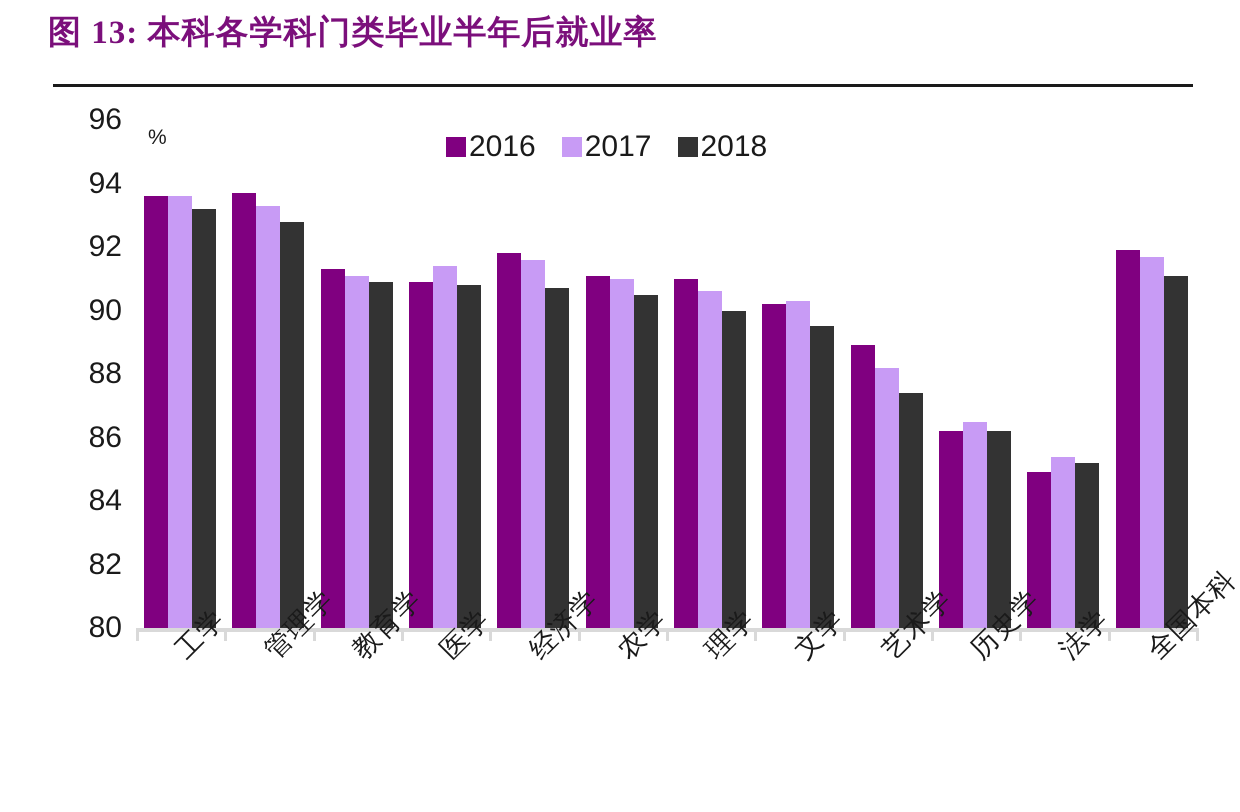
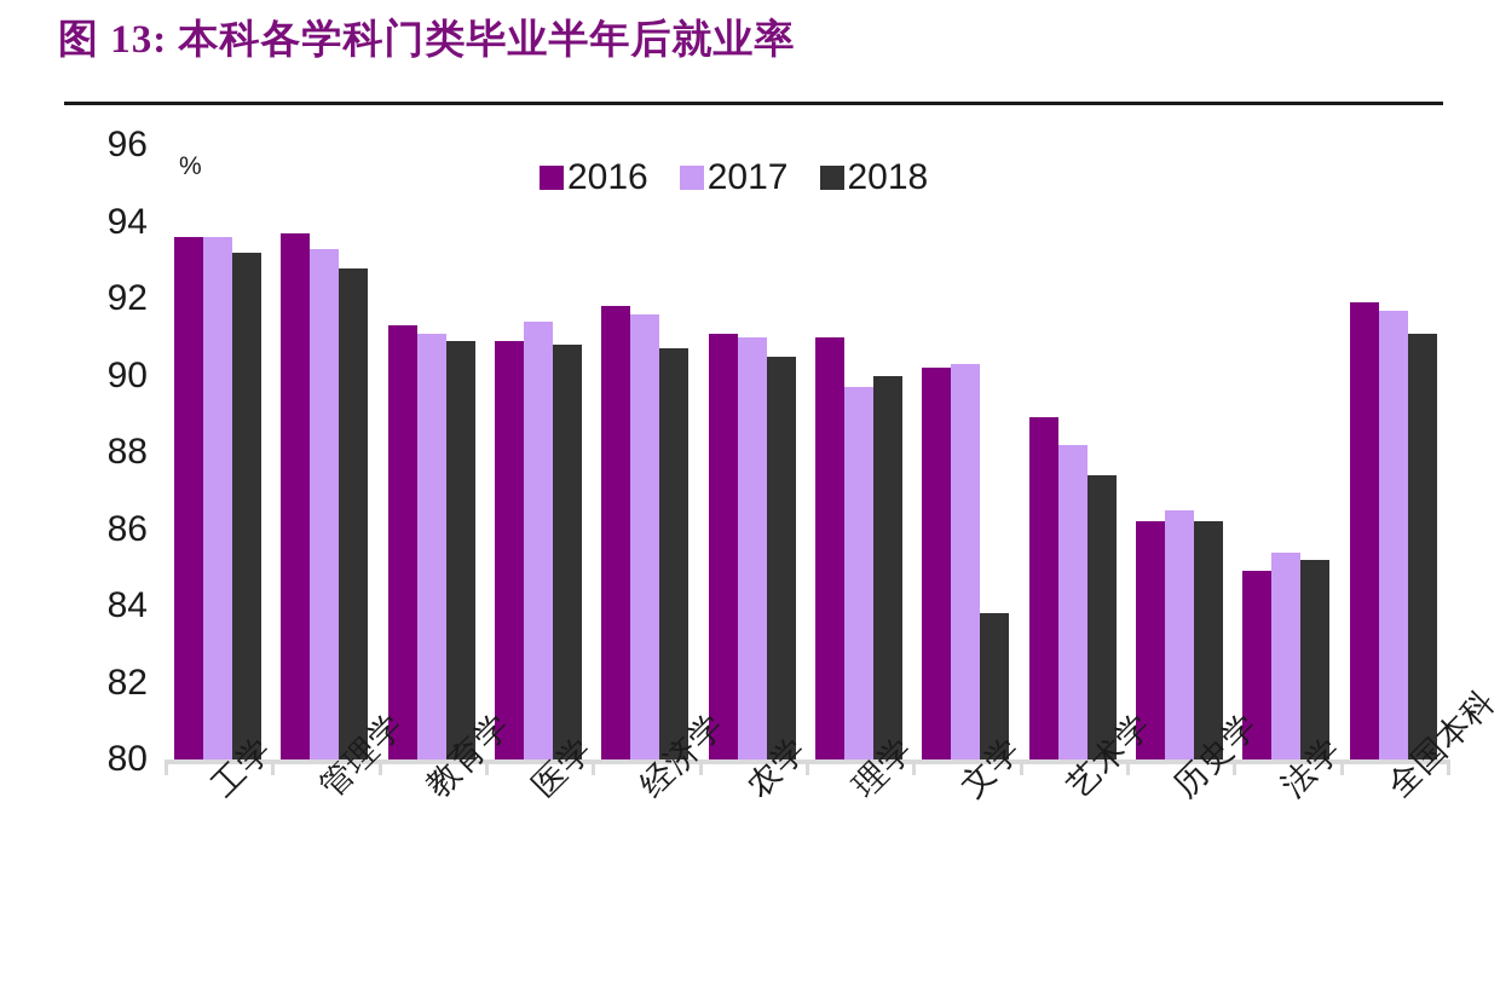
2017/理学: 90.6 -> 89.7
2018/文学: 89.5 -> 83.8
